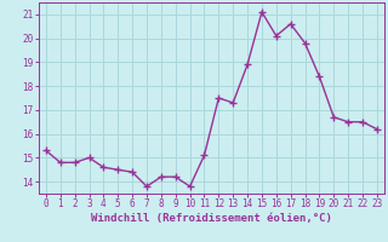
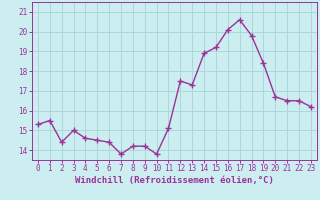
1: 14.8 -> 15.5
2: 14.8 -> 14.4
15: 21.1 -> 19.2
